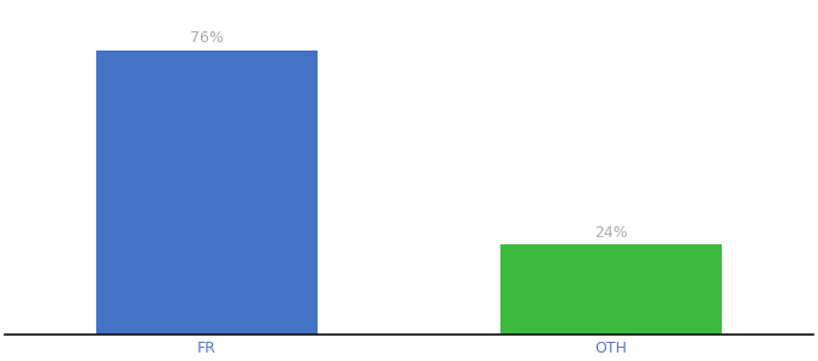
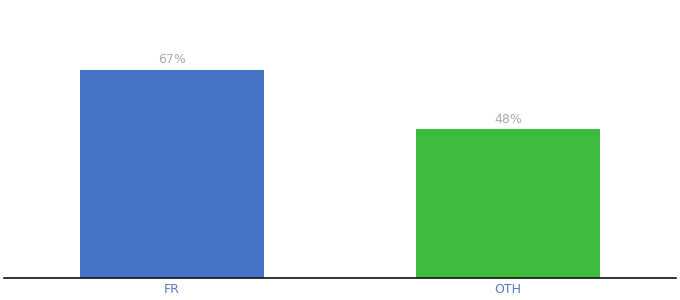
FR: 76% -> 67%
OTH: 24% -> 48%
